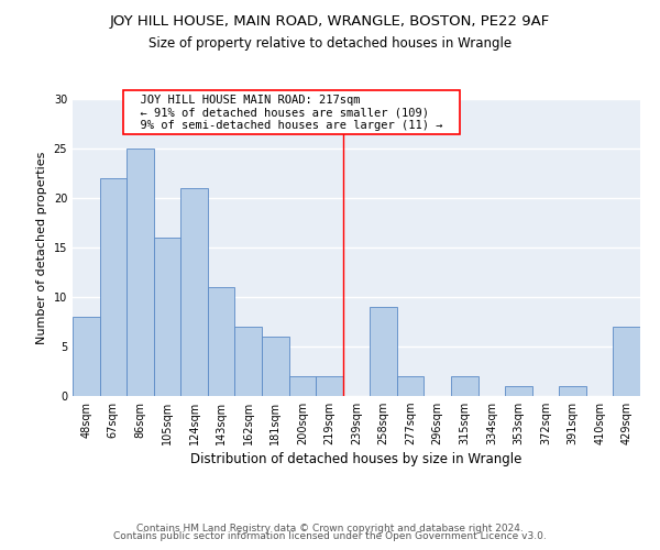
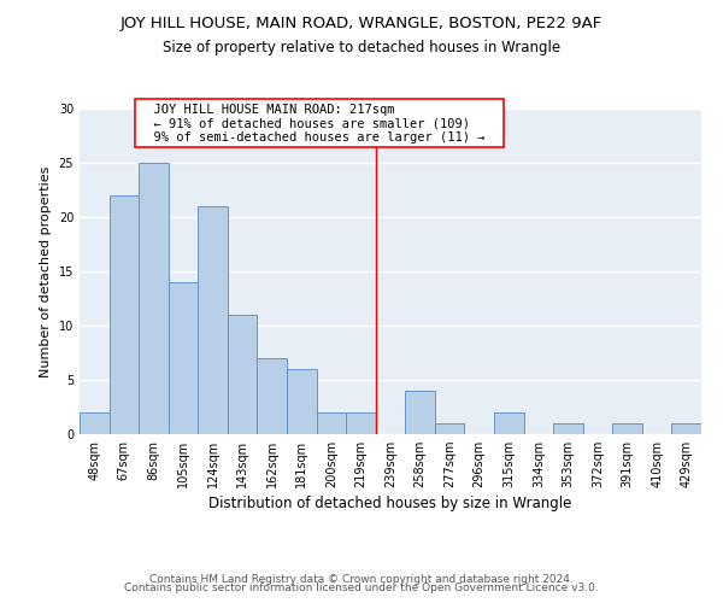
48sqm: 8 -> 2
105sqm: 16 -> 14
258sqm: 9 -> 4
277sqm: 2 -> 1
429sqm: 7 -> 1
